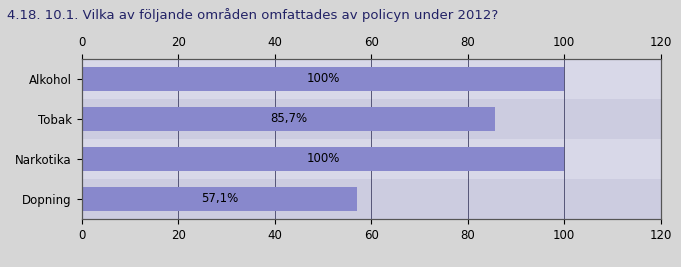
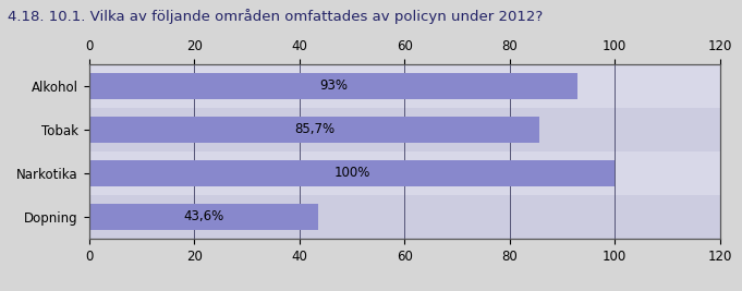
Alkohol: 100% -> 93%
Dopning: 57,1% -> 43,6%
